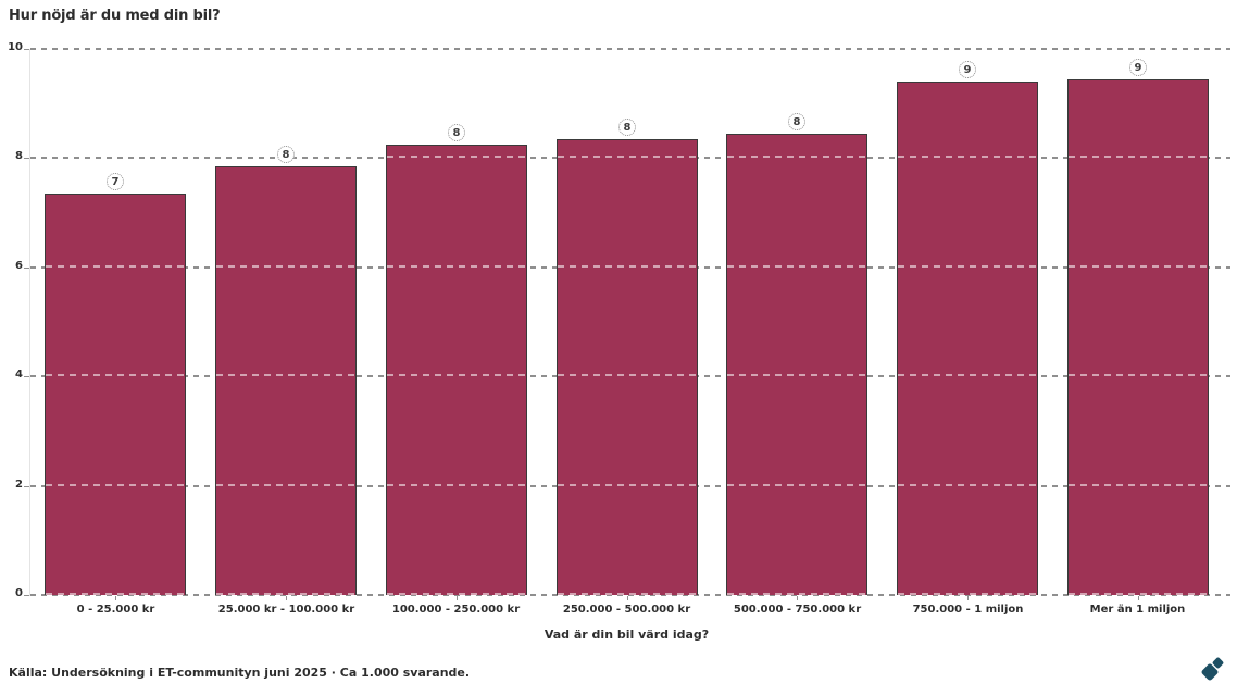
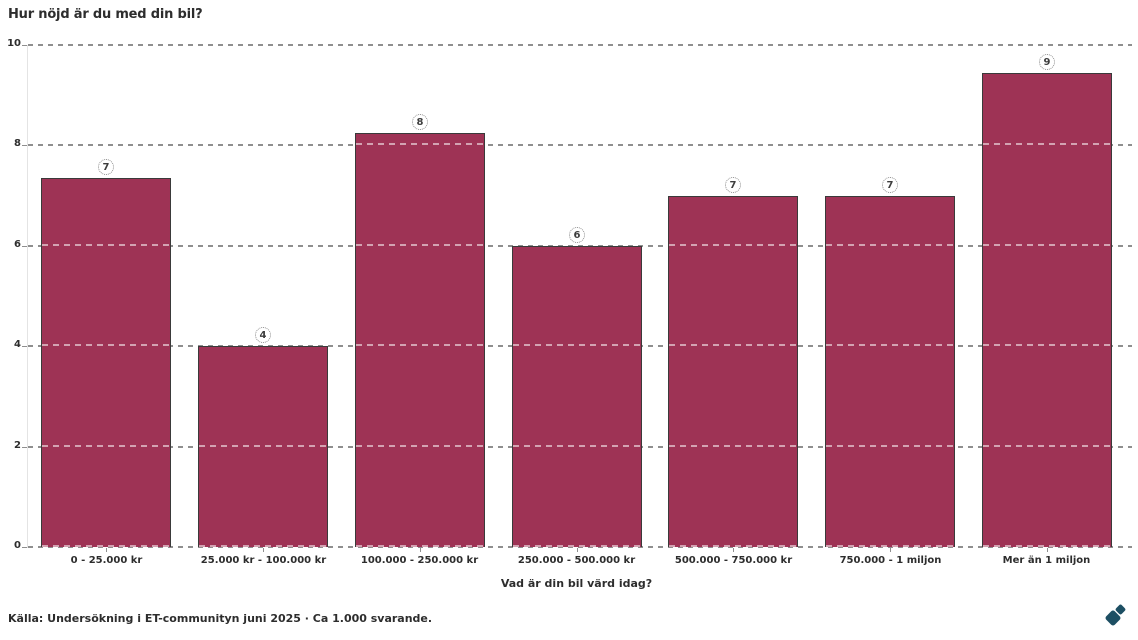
25.000 kr - 100.000 kr: 8 -> 4
250.000 - 500.000 kr: 8 -> 6
500.000 - 750.000 kr: 8 -> 7
750.000 - 1 miljon: 9 -> 7
